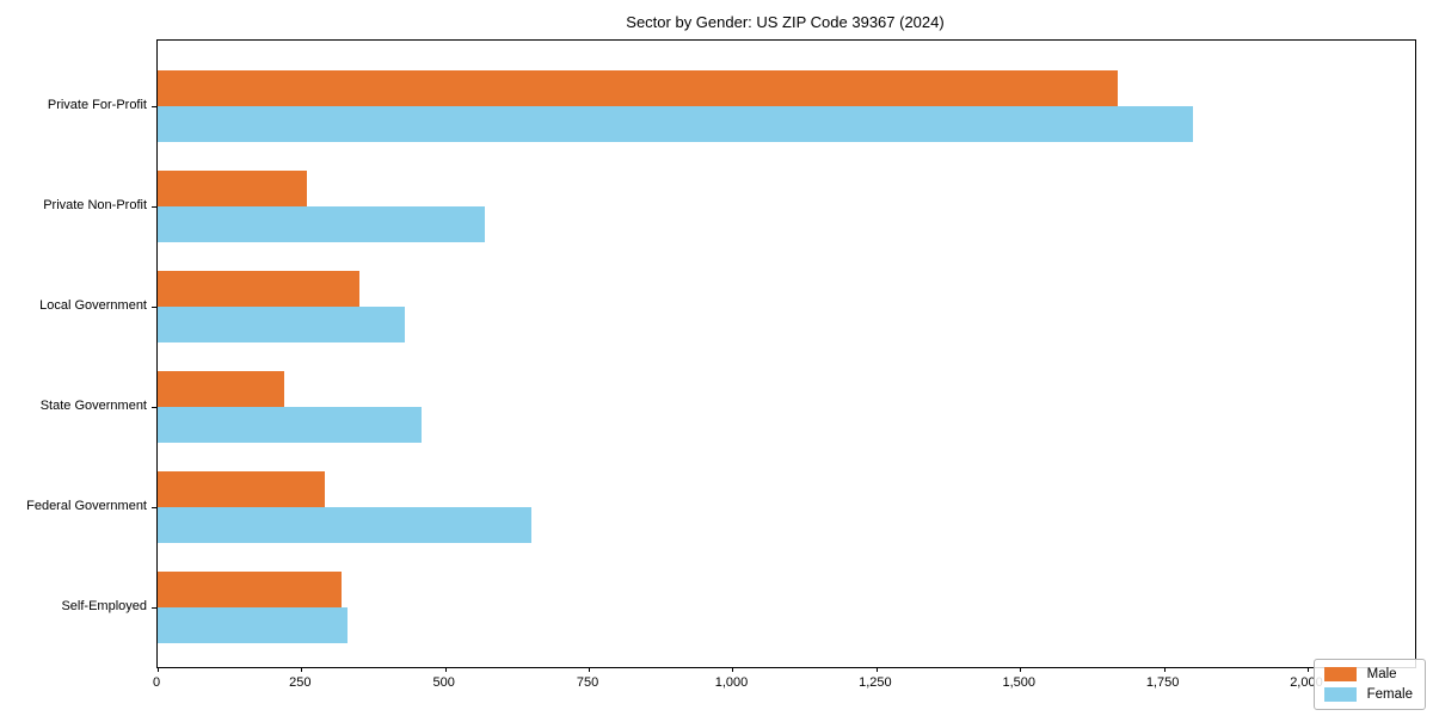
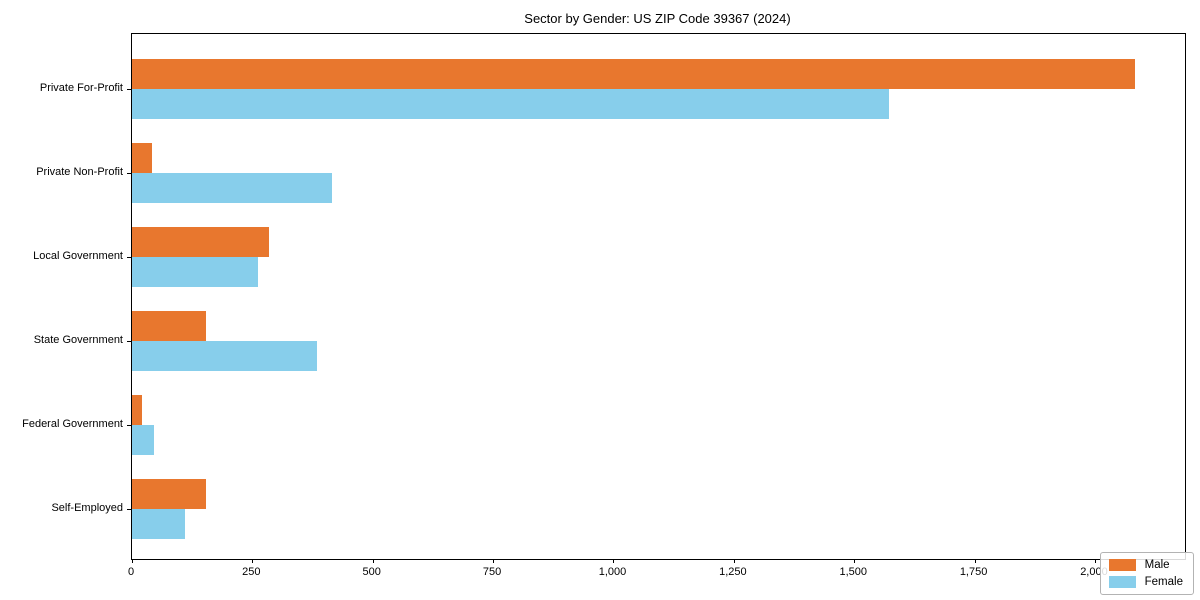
Male/Private For-Profit: 1670 -> 2080
Female/Private For-Profit: 1800 -> 1570
Male/Private Non-Profit: 260 -> 40
Female/Private Non-Profit: 570 -> 420
Male/Local Government: 350 -> 280
Female/Local Government: 430 -> 260
Male/State Government: 220 -> 150
Female/State Government: 460 -> 380
Male/Federal Government: 290 -> 20
Female/Federal Government: 650 -> 50
Male/Self-Employed: 320 -> 150
Female/Self-Employed: 330 -> 110
